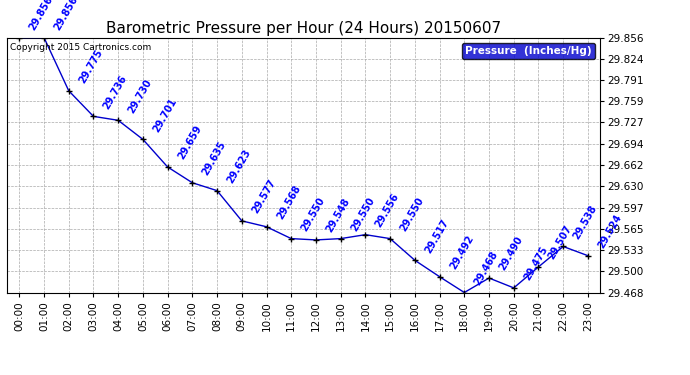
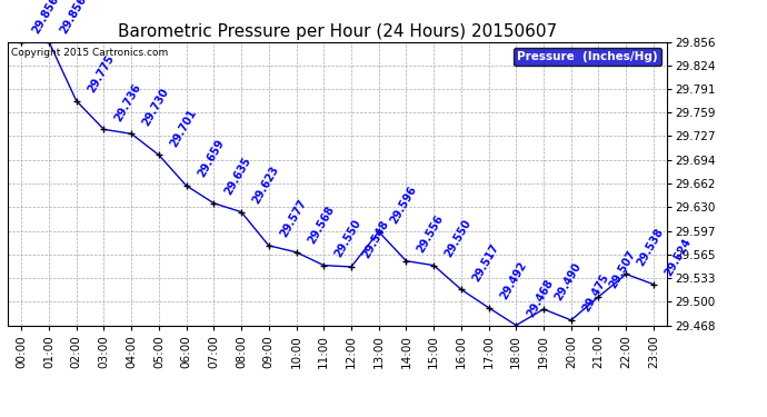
13:00: 29.550 -> 29.596
